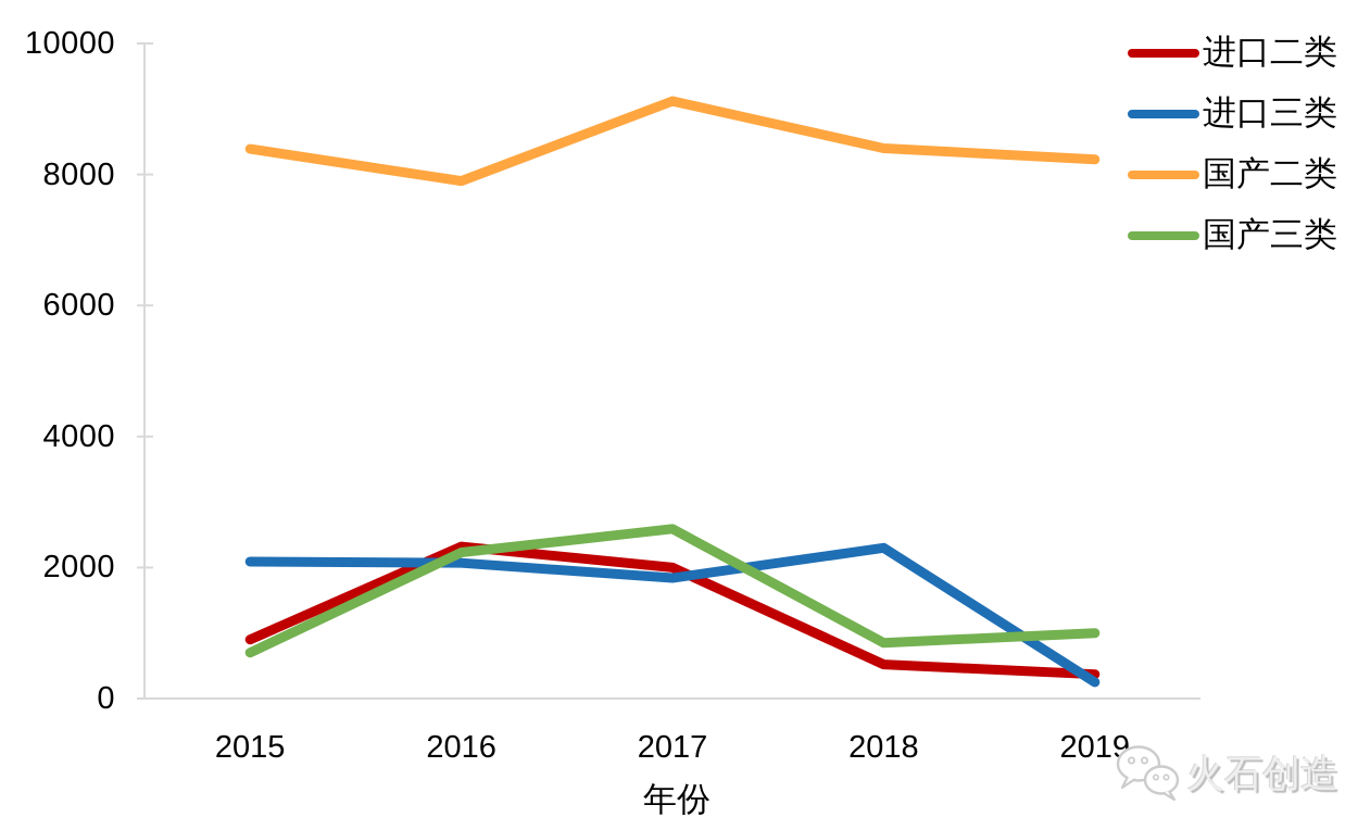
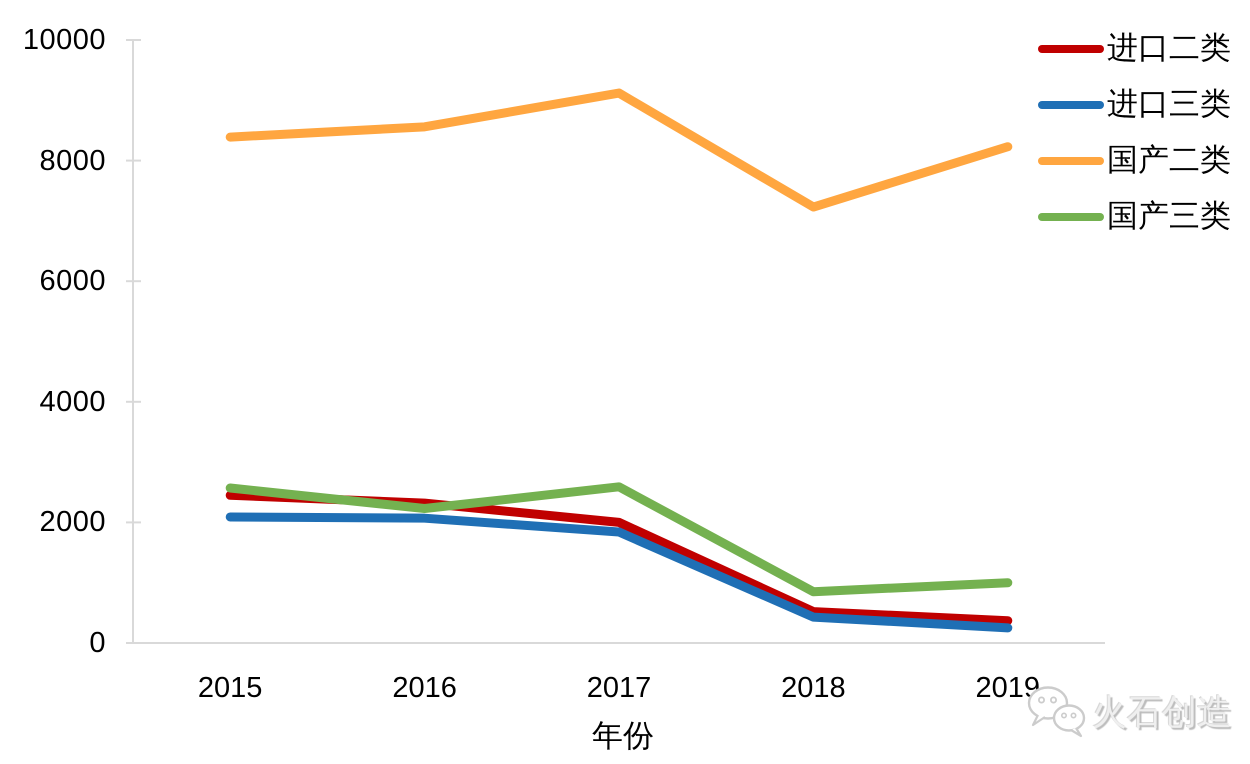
进口二类/2015: 900 -> 2400
国产三类/2015: 700 -> 2600
国产二类/2016: 7900 -> 8600
进口三类/2018: 2300 -> 400
国产二类/2018: 8400 -> 7200
